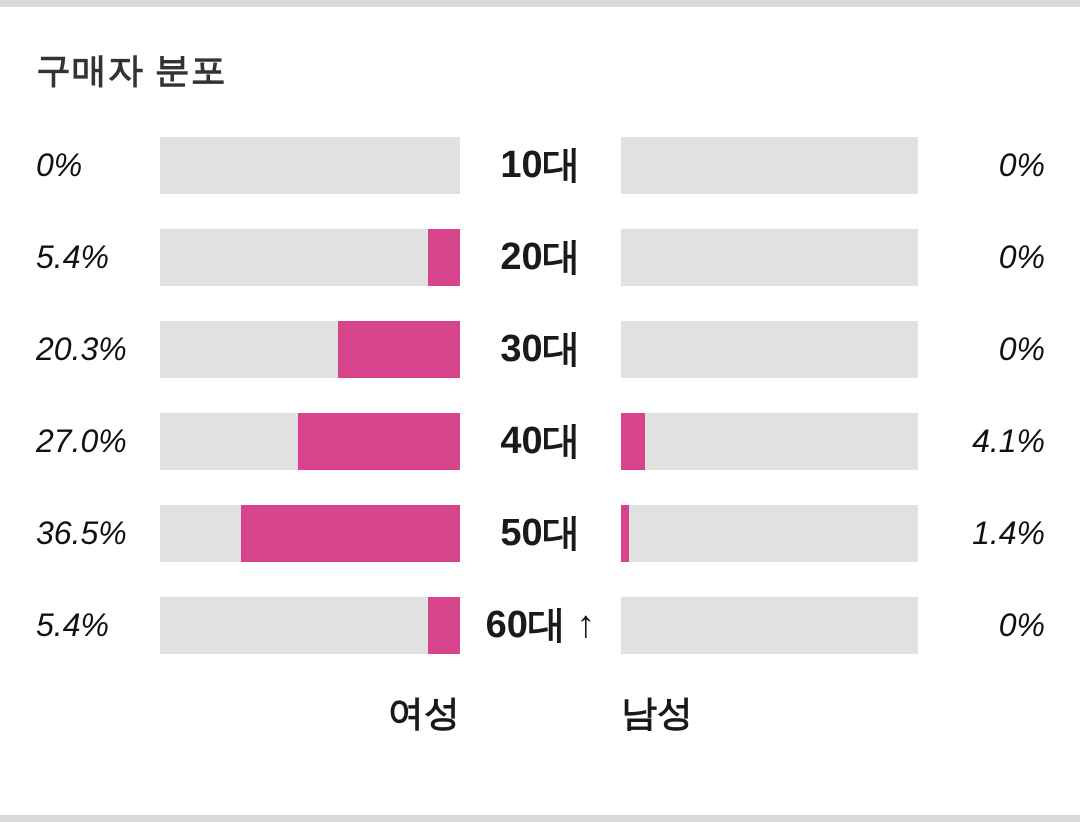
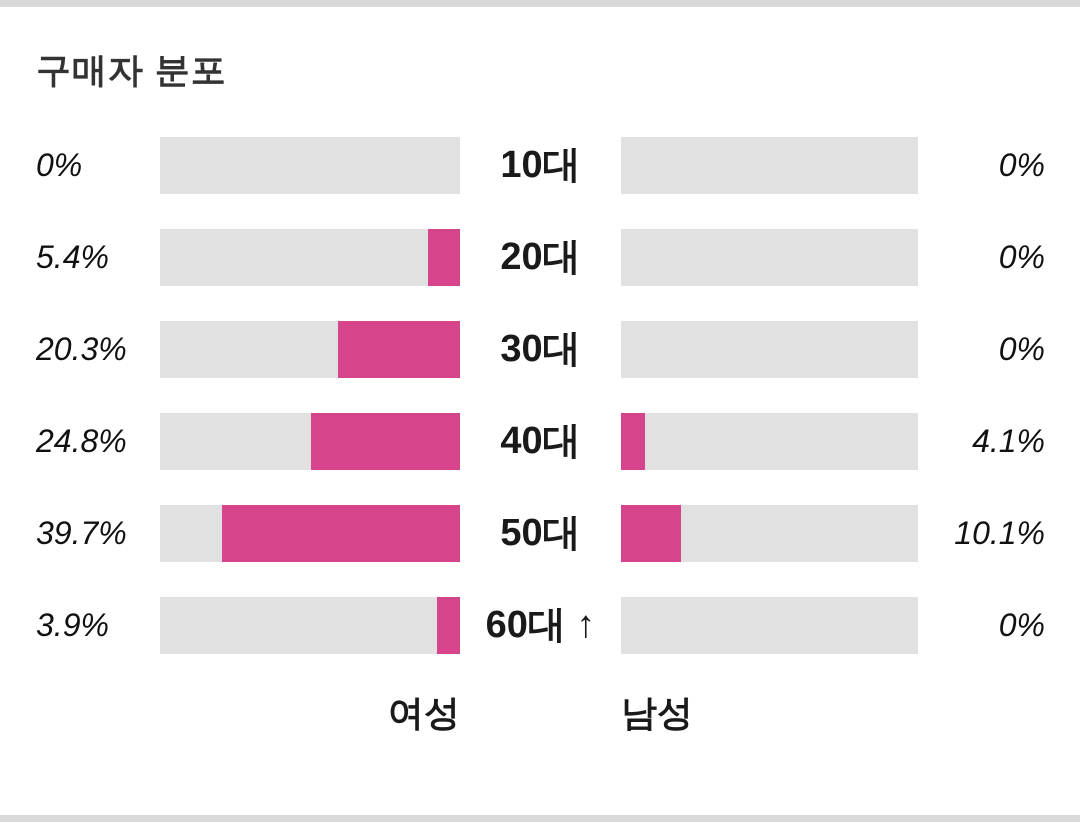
여성/40대: 27.0% -> 24.8%
여성/50대: 36.5% -> 39.7%
남성/50대: 1.4% -> 10.1%
여성/60대 ↑: 5.4% -> 3.9%
